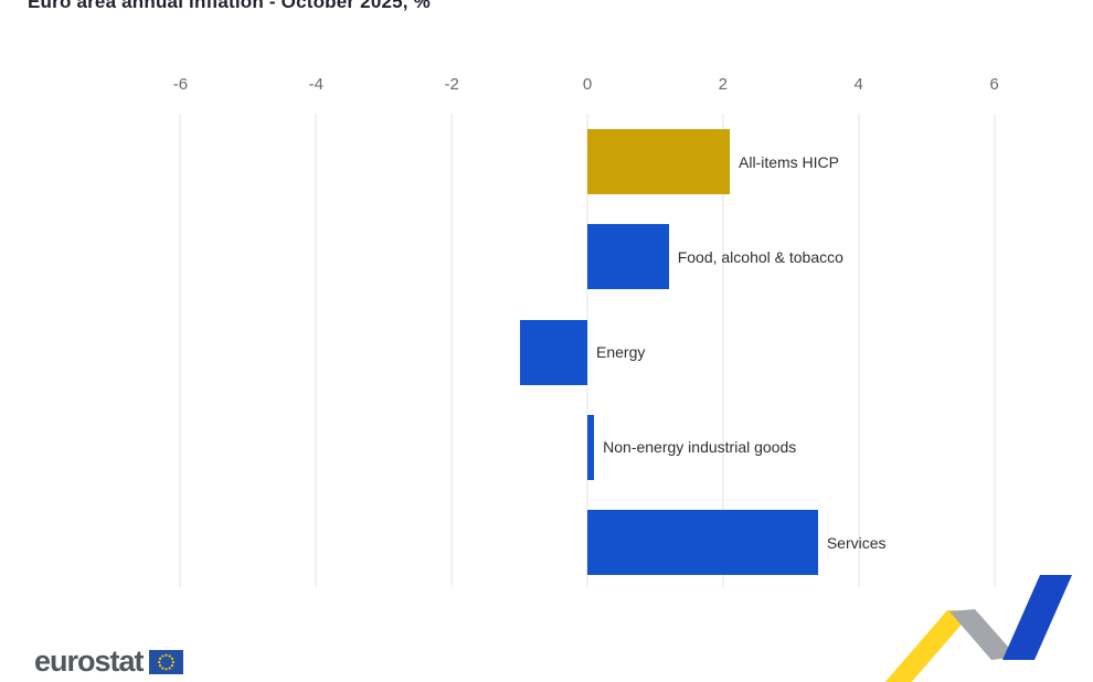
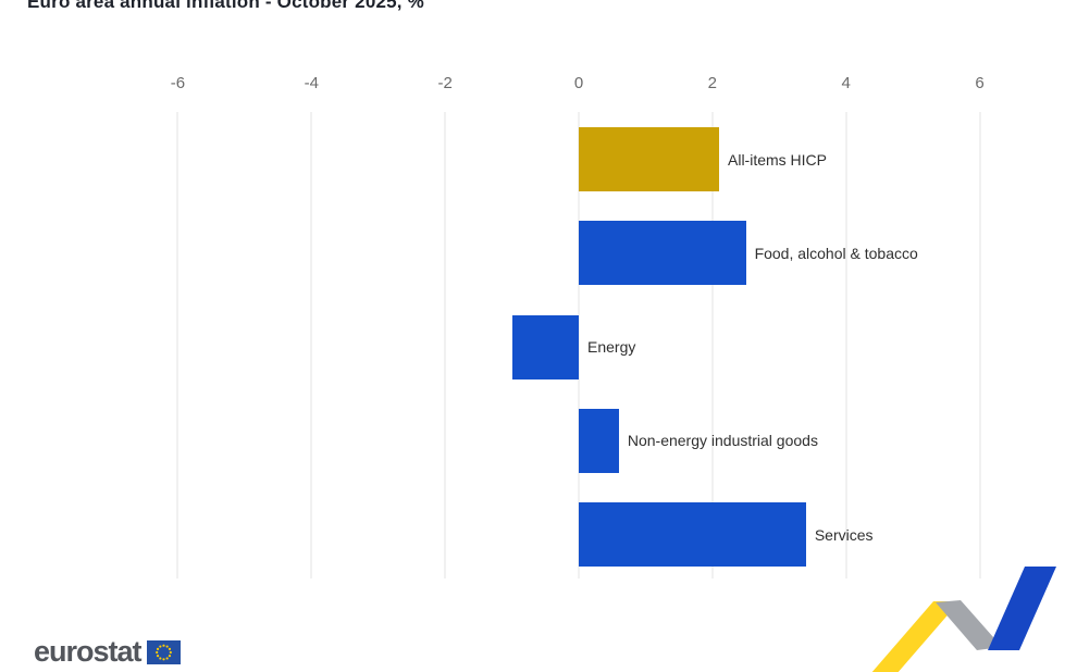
Food, alcohol & tobacco: 1.2 -> 2.5
Non-energy industrial goods: 0.1 -> 0.6
